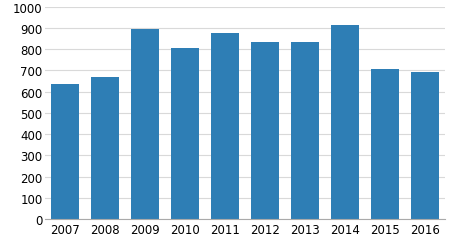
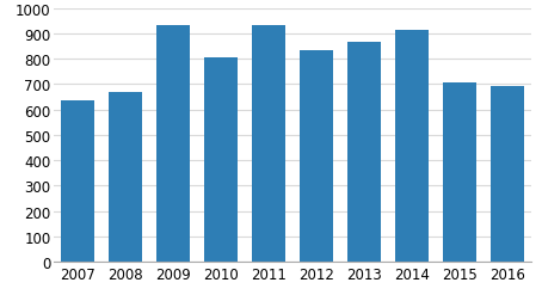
2009: 893 -> 930
2011: 878 -> 930
2013: 832 -> 865
